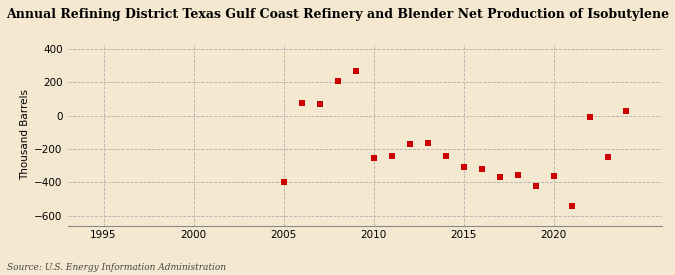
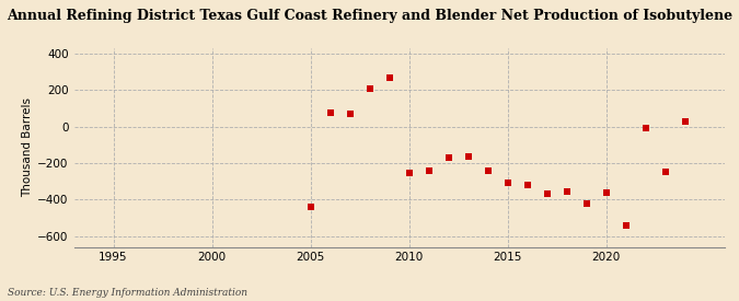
2005: -400 -> -440
